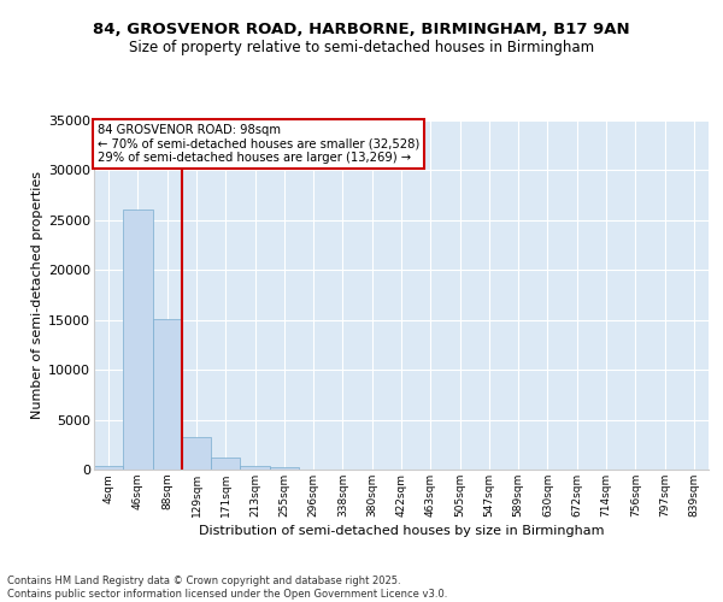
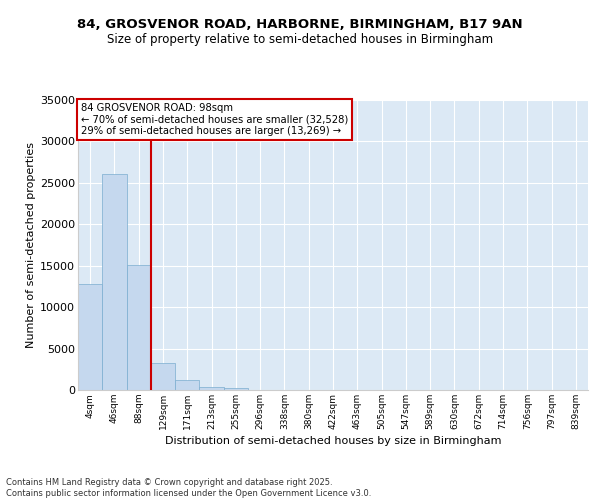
4sqm: 400 -> 12800
